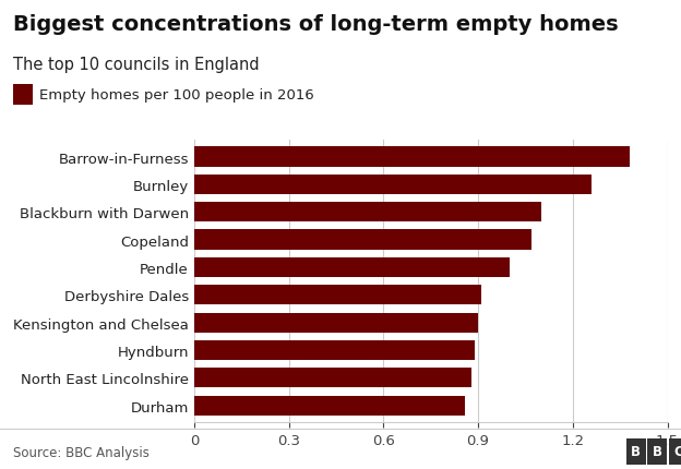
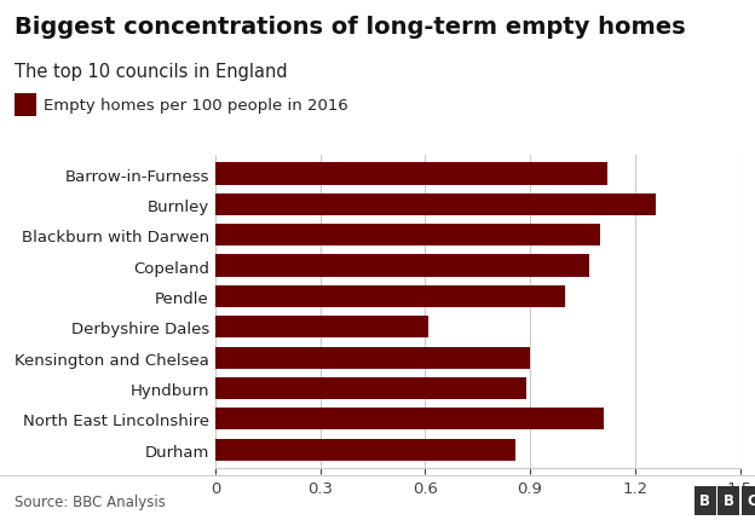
Barrow-in-Furness: 1.38 -> 1.12
Derbyshire Dales: 0.91 -> 0.61
North East Lincolnshire: 0.88 -> 1.11
